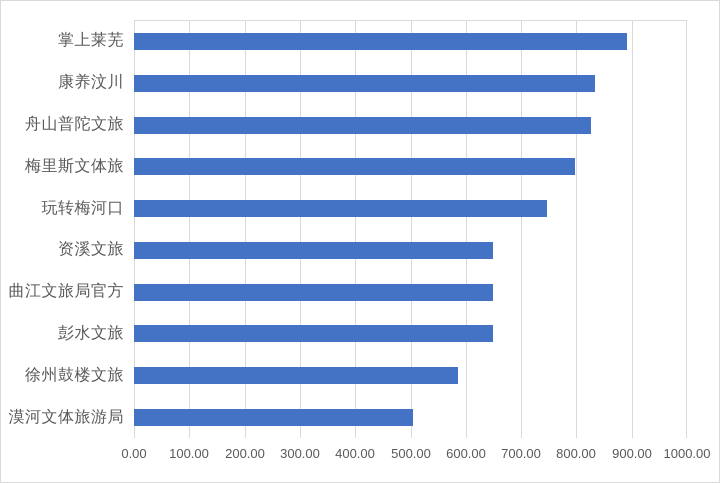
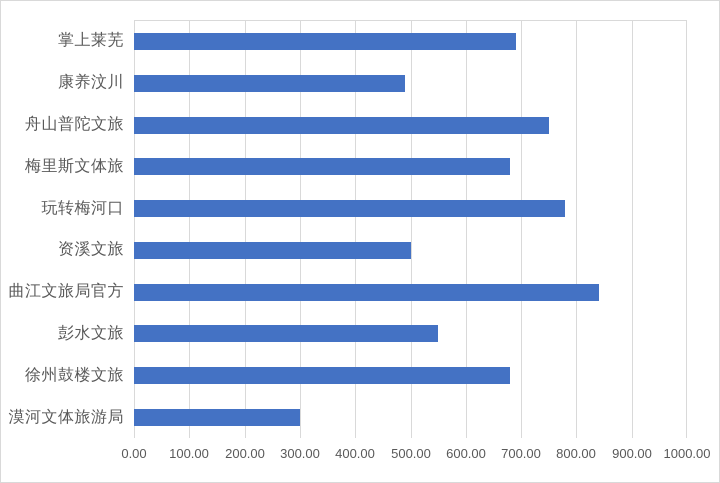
掌上莱芜: 890 -> 690
康养汶川: 830 -> 490
舟山普陀文旅: 830 -> 750
梅里斯文体旅: 800 -> 680
玩转梅河口: 750 -> 780
资溪文旅: 650 -> 500
曲江文旅局官方: 650 -> 840
彭水文旅: 650 -> 550
徐州鼓楼文旅: 590 -> 680
漠河文体旅游局: 500 -> 300
